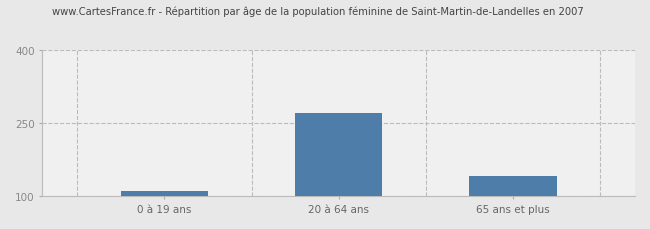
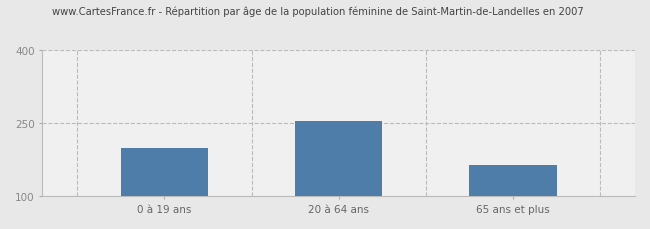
0 à 19 ans: 112 -> 200
20 à 64 ans: 271 -> 255
65 ans et plus: 142 -> 165
